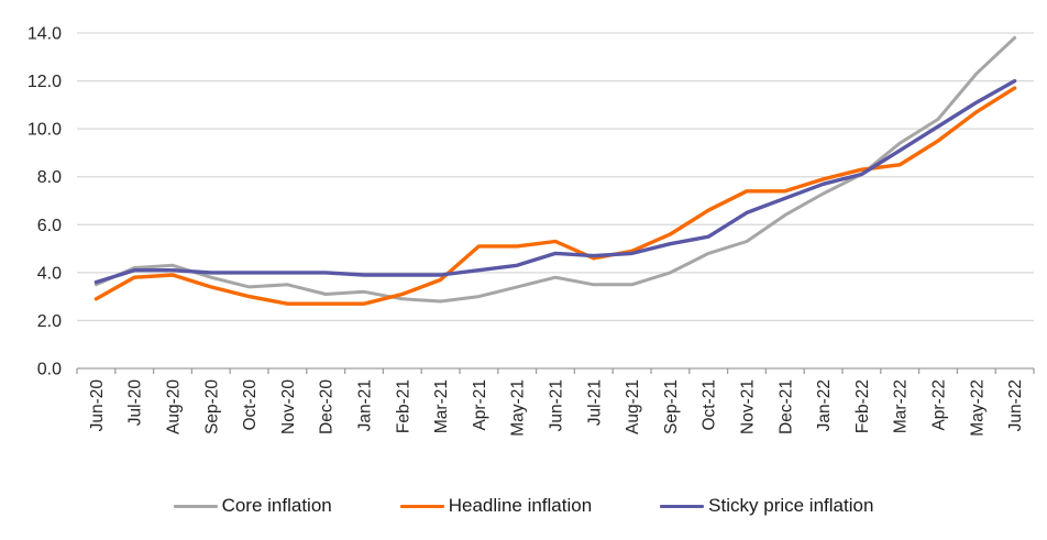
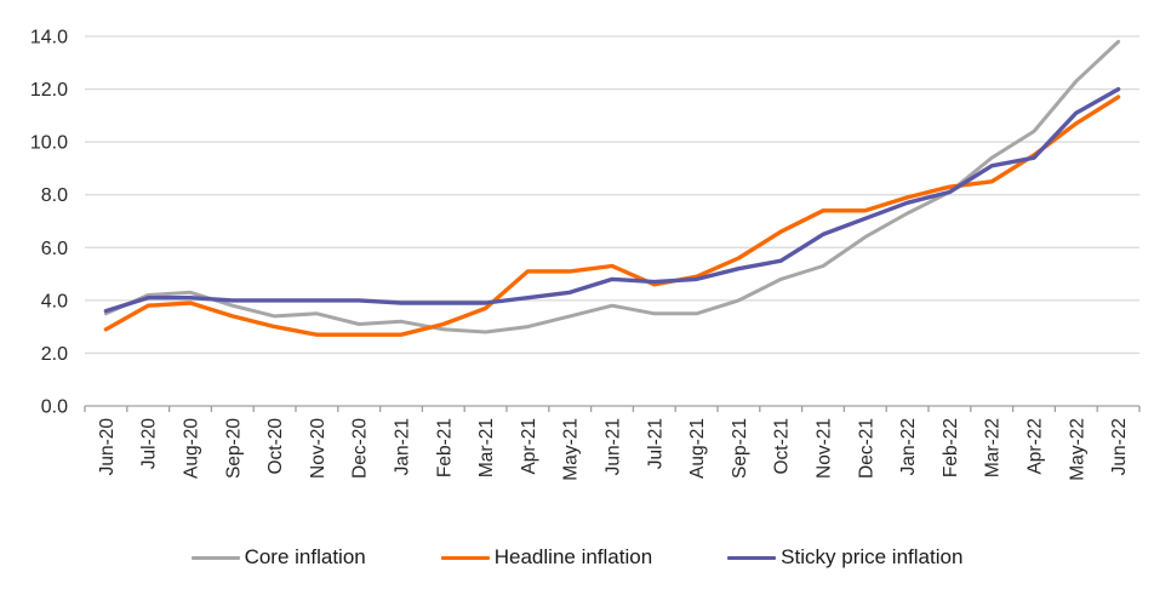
Sticky price inflation/Apr-22: 10.1 -> 9.4
